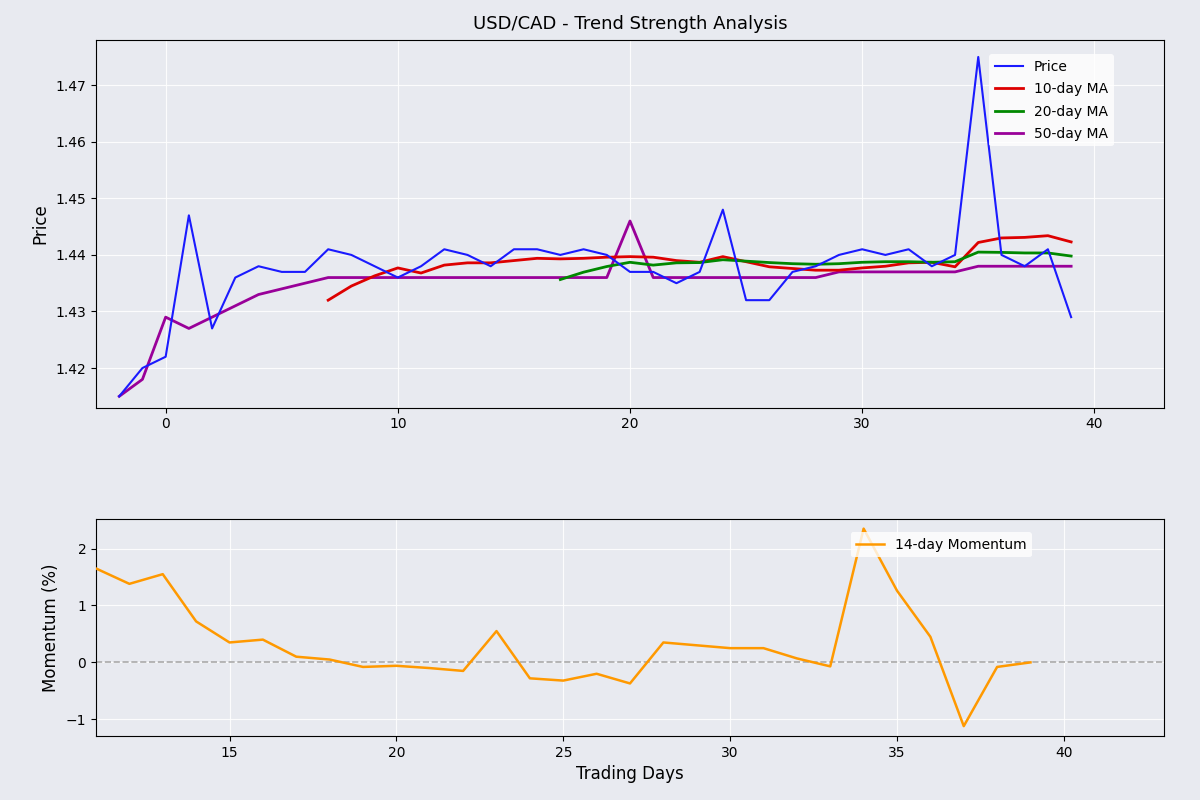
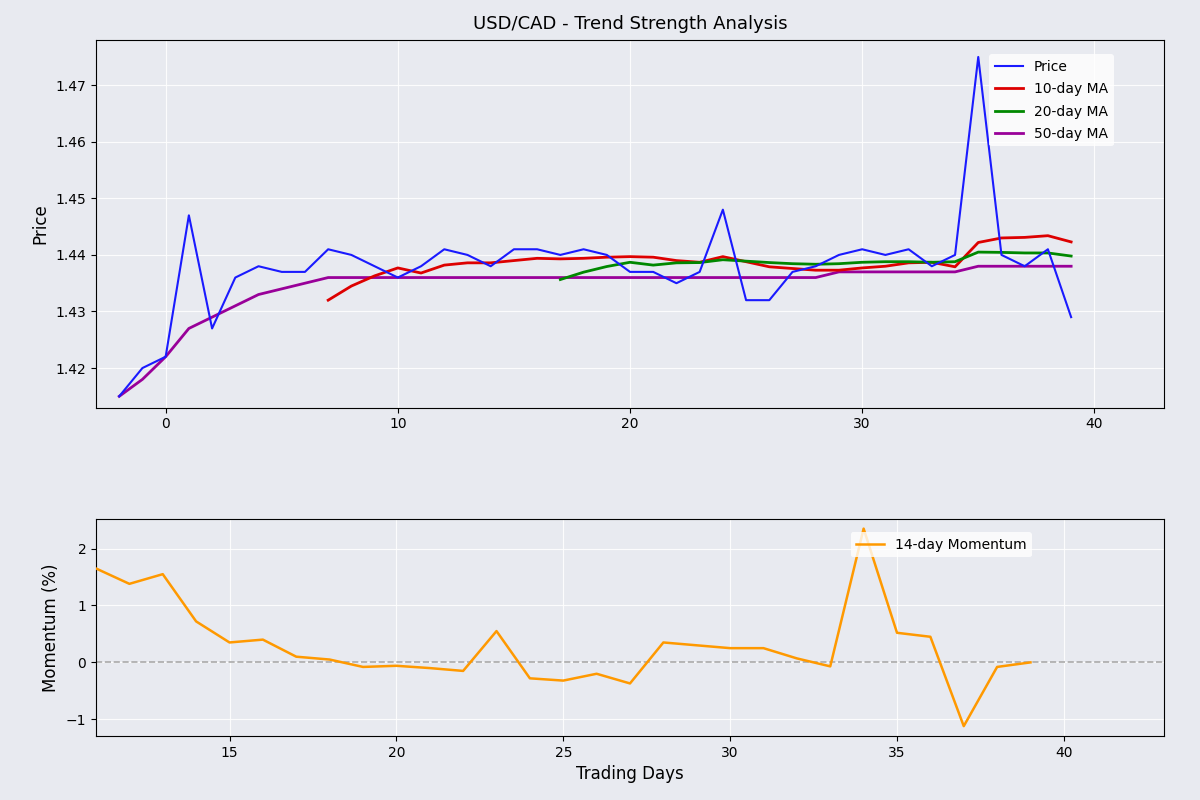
USD/CAD - Trend Strength Analysis/50-day MA/0: 1.429 -> 1.422
USD/CAD - Trend Strength Analysis/50-day MA/20: 1.446 -> 1.436
35: 1.26 -> 0.52
